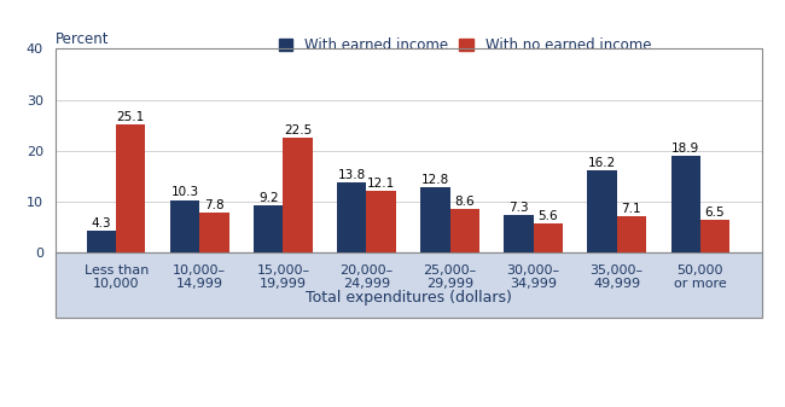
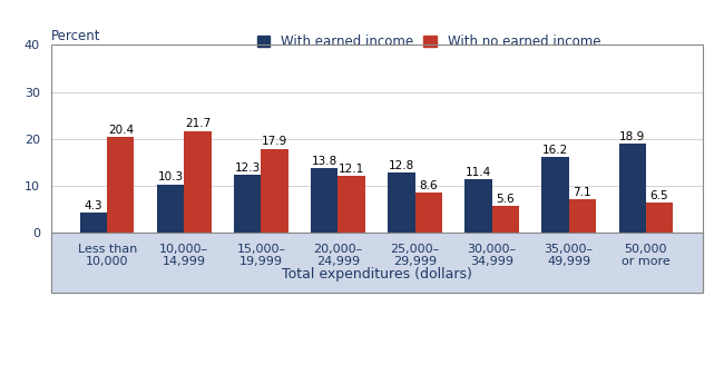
With no earned income/Less than 10,000: 25.1 -> 20.4
With no earned income/10,000– 14,999: 7.8 -> 21.7
With earned income/15,000– 19,999: 9.2 -> 12.3
With no earned income/15,000– 19,999: 22.5 -> 17.9
With earned income/30,000– 34,999: 7.3 -> 11.4
